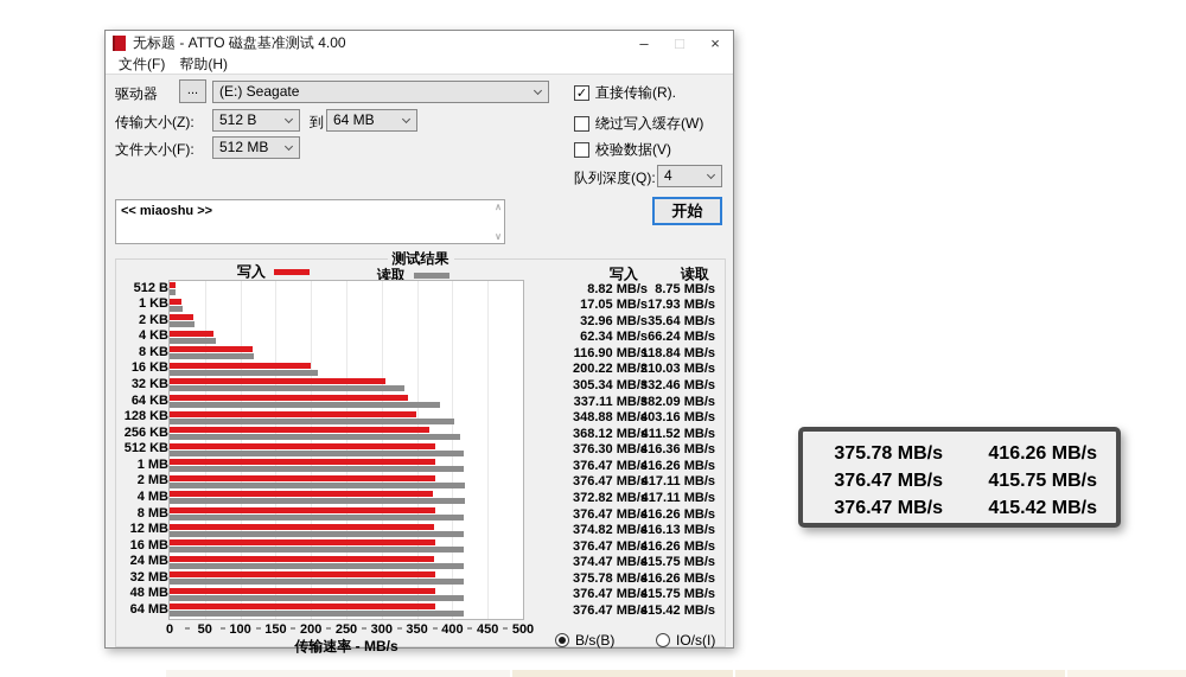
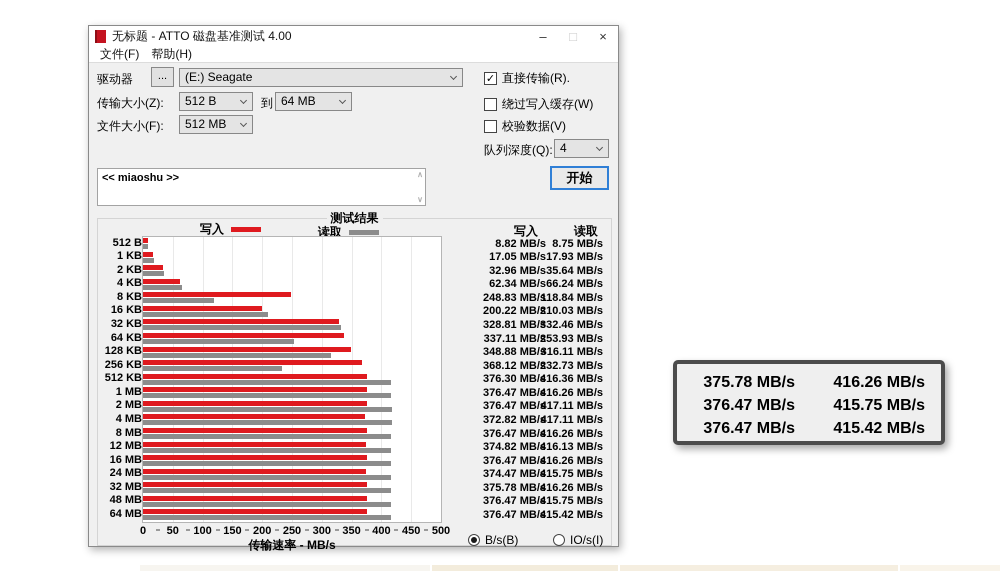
写入/8 KB: 116.90 -> 248.83
写入/32 KB: 305.34 -> 328.81
读取/64 KB: 382.09 -> 253.93
读取/128 KB: 403.16 -> 316.11
读取/256 KB: 411.52 -> 232.73
